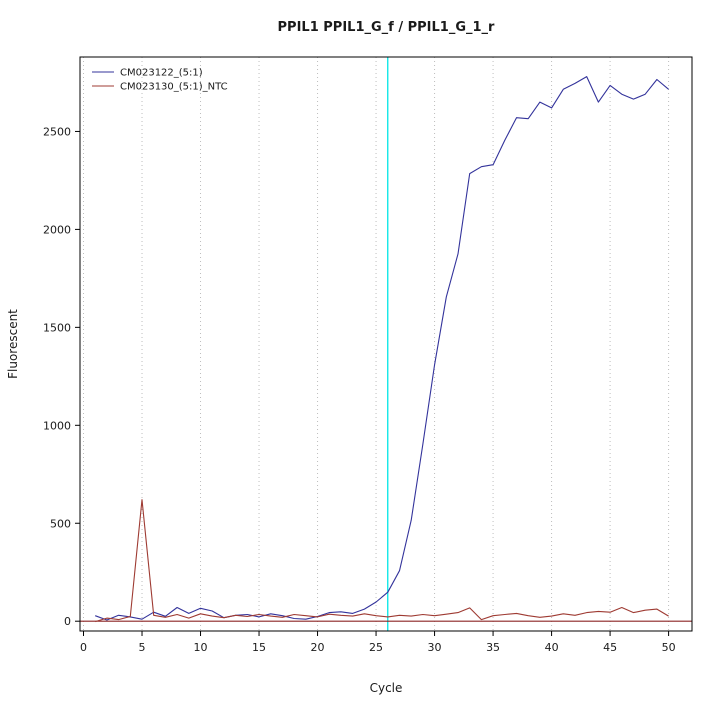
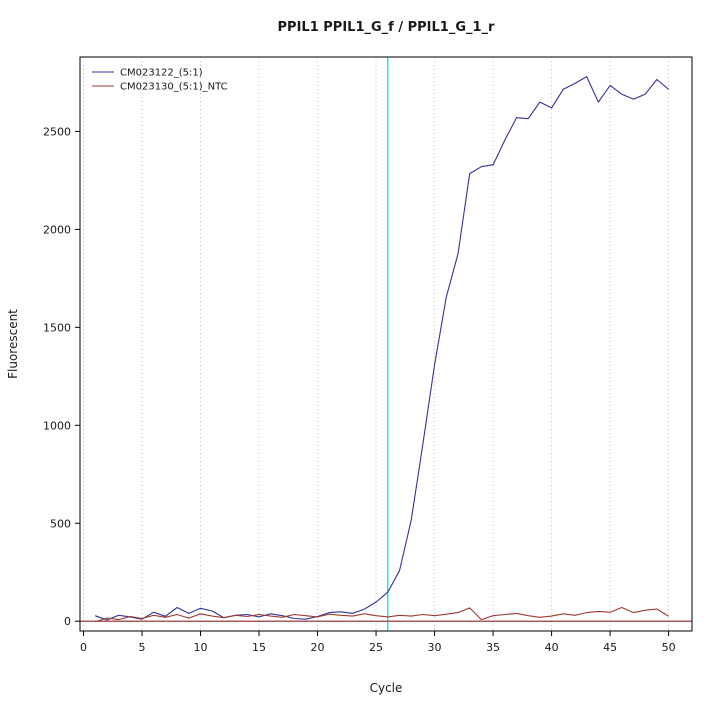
CM023130_(5:1)_NTC/5: 620 -> 10
